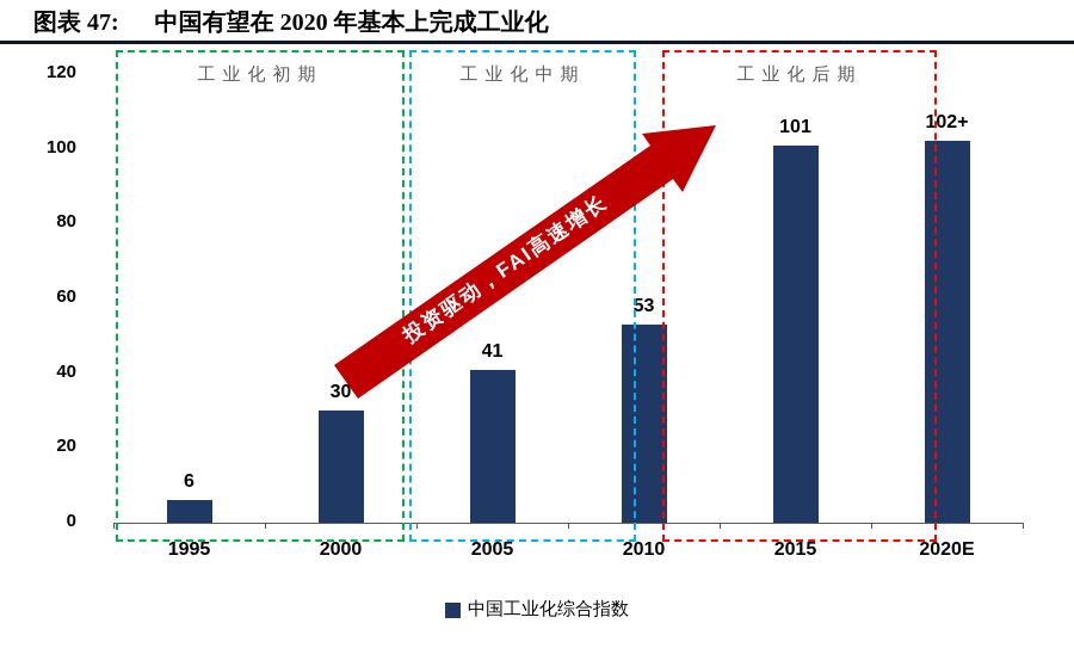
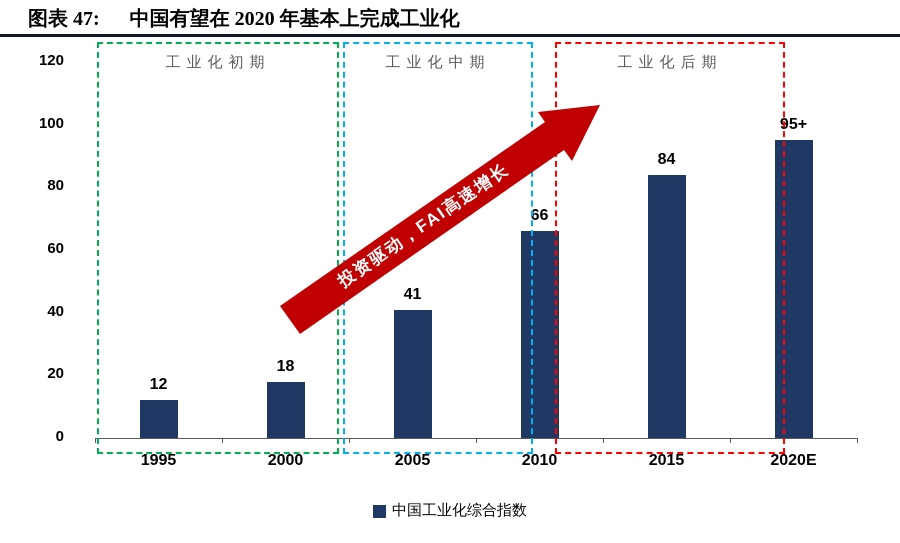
1995: 6 -> 12
2000: 30 -> 18
2010: 53 -> 66
2015: 101 -> 84
2020E: 102 -> 95
